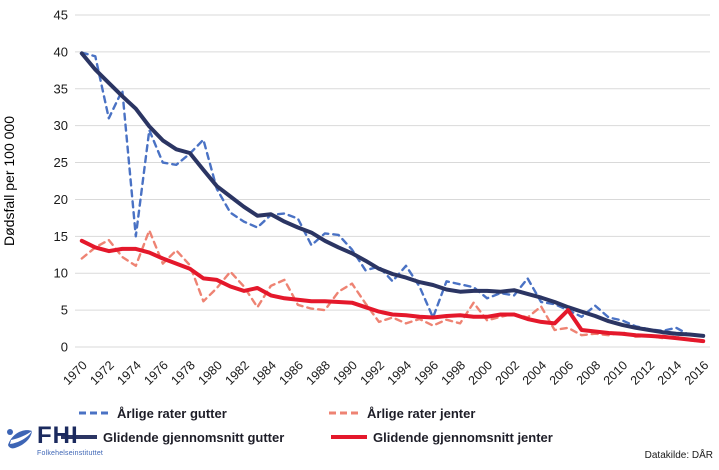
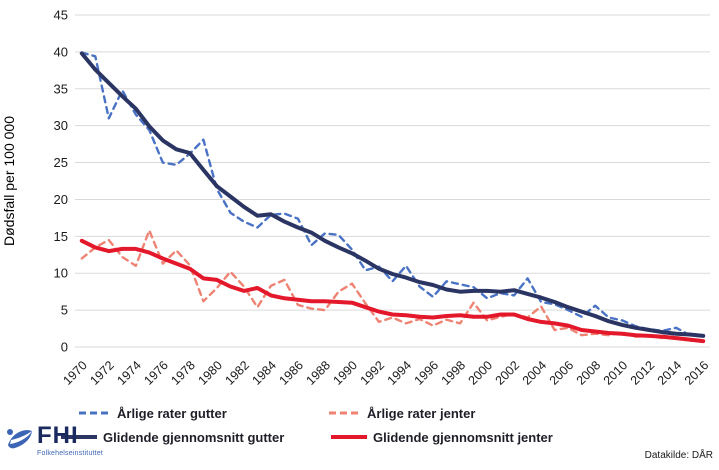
Årlige rater gutter/1974: 15 -> 32
Årlige rater gutter/1996: 4 -> 7
Glidende gjennomsnitt jenter/2006: 5 -> 3
